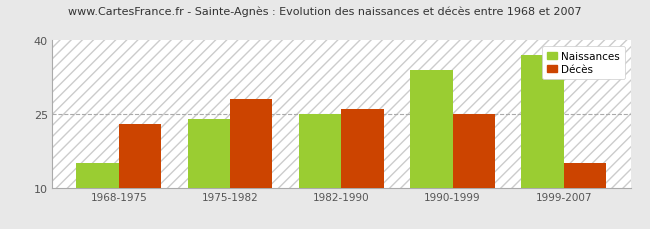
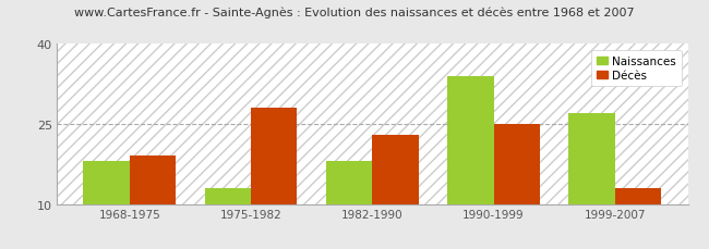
Naissances/1968-1975: 15 -> 18
Décès/1968-1975: 23 -> 19
Naissances/1975-1982: 24 -> 13
Naissances/1982-1990: 25 -> 18
Décès/1982-1990: 26 -> 23
Naissances/1999-2007: 37 -> 27
Décès/1999-2007: 15 -> 13
